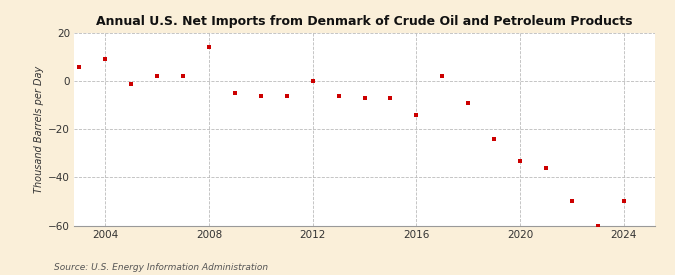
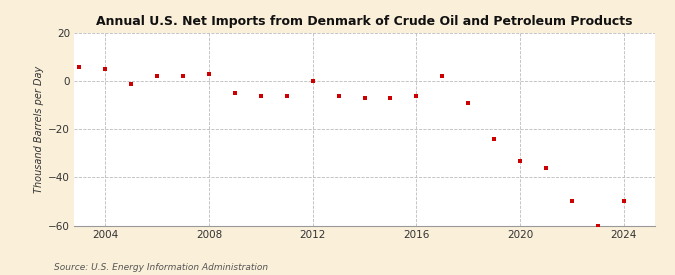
2004: 9 -> 5
2008: 14 -> 3
2016: -14 -> -6
